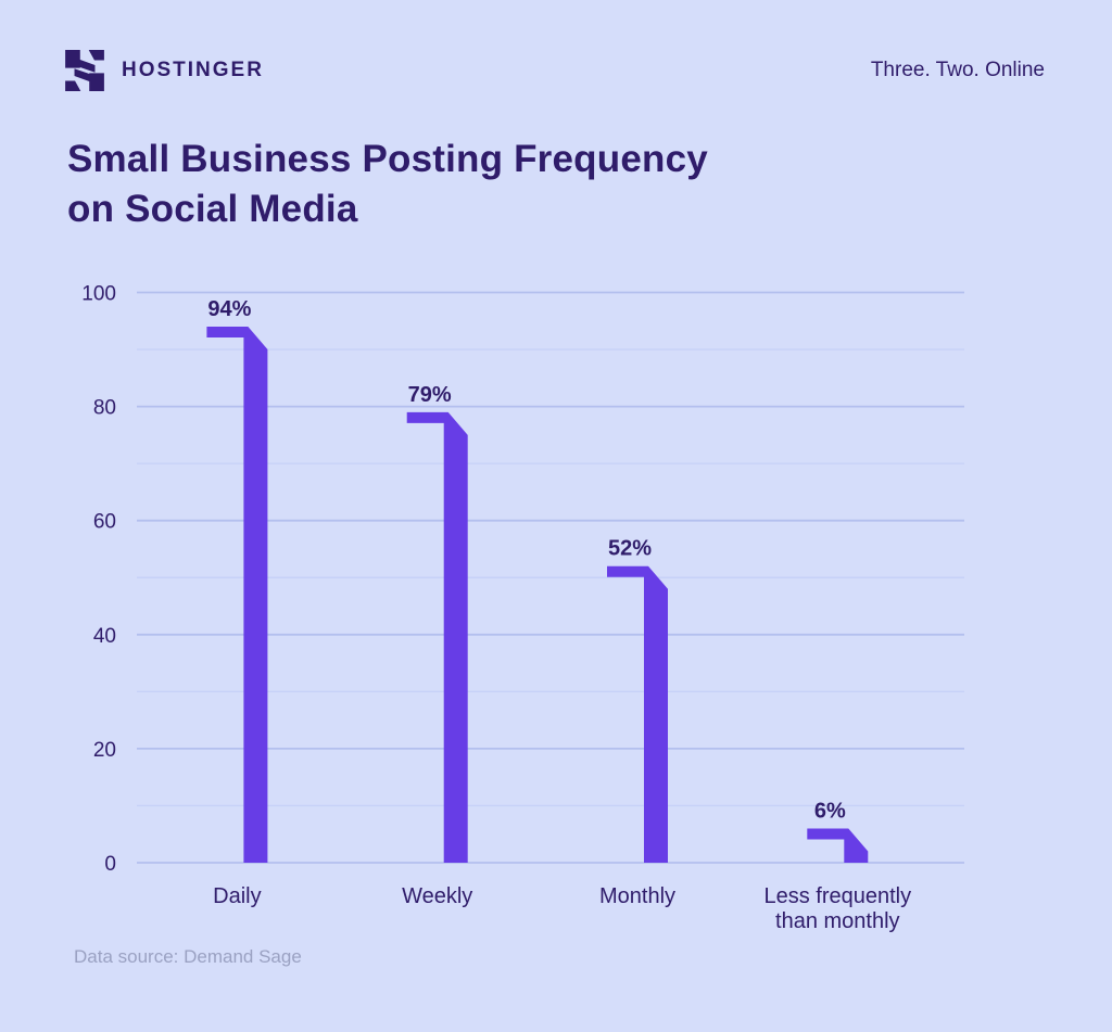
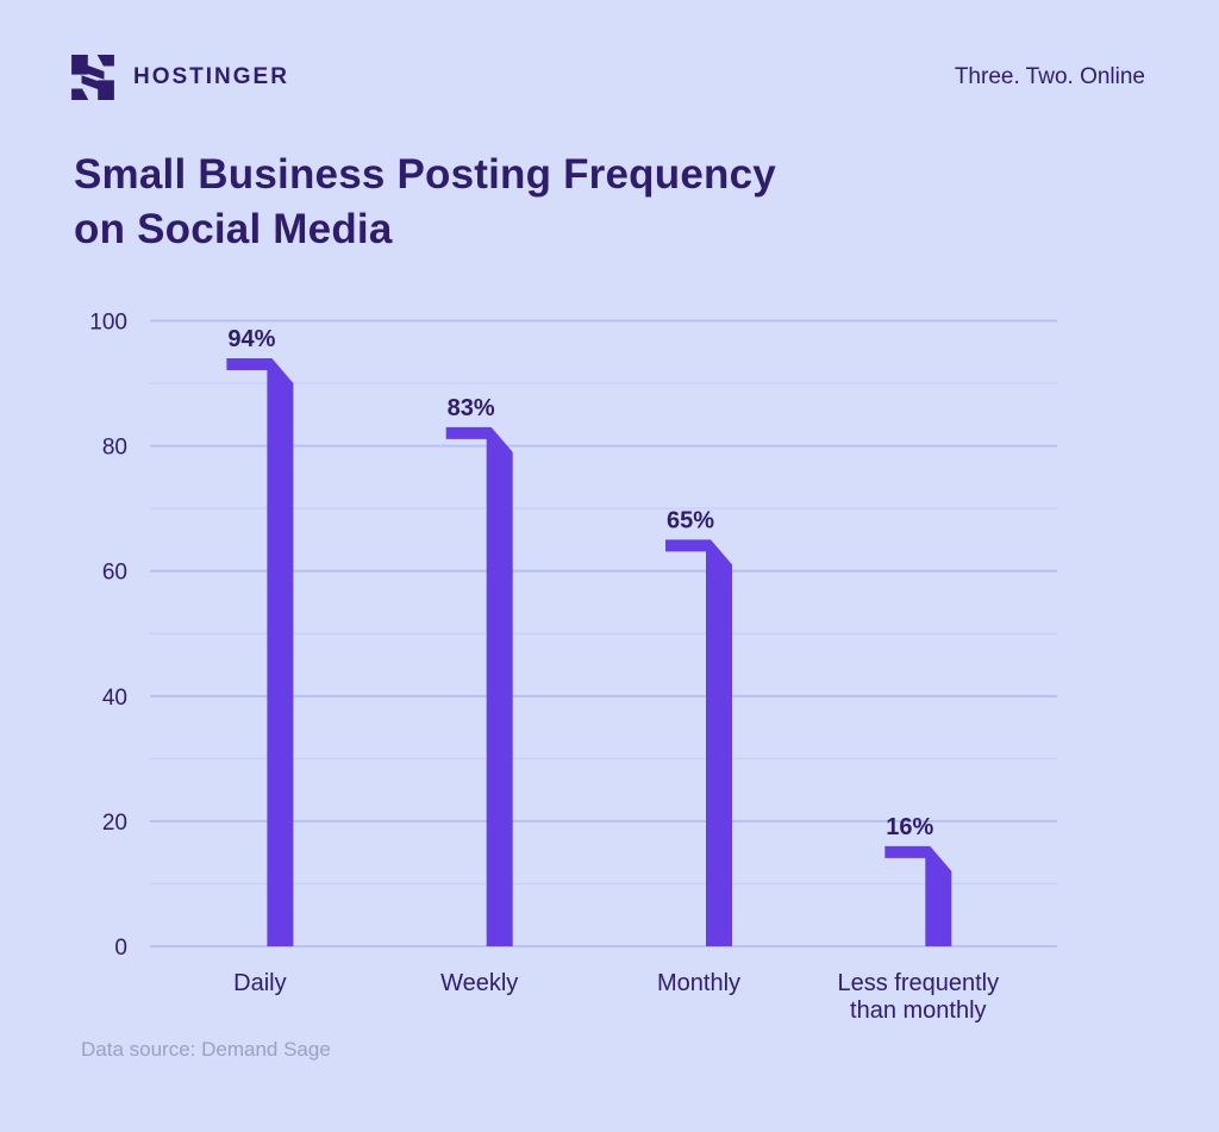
Weekly: 79% -> 83%
Monthly: 52% -> 65%
Less frequently than monthly: 6% -> 16%
